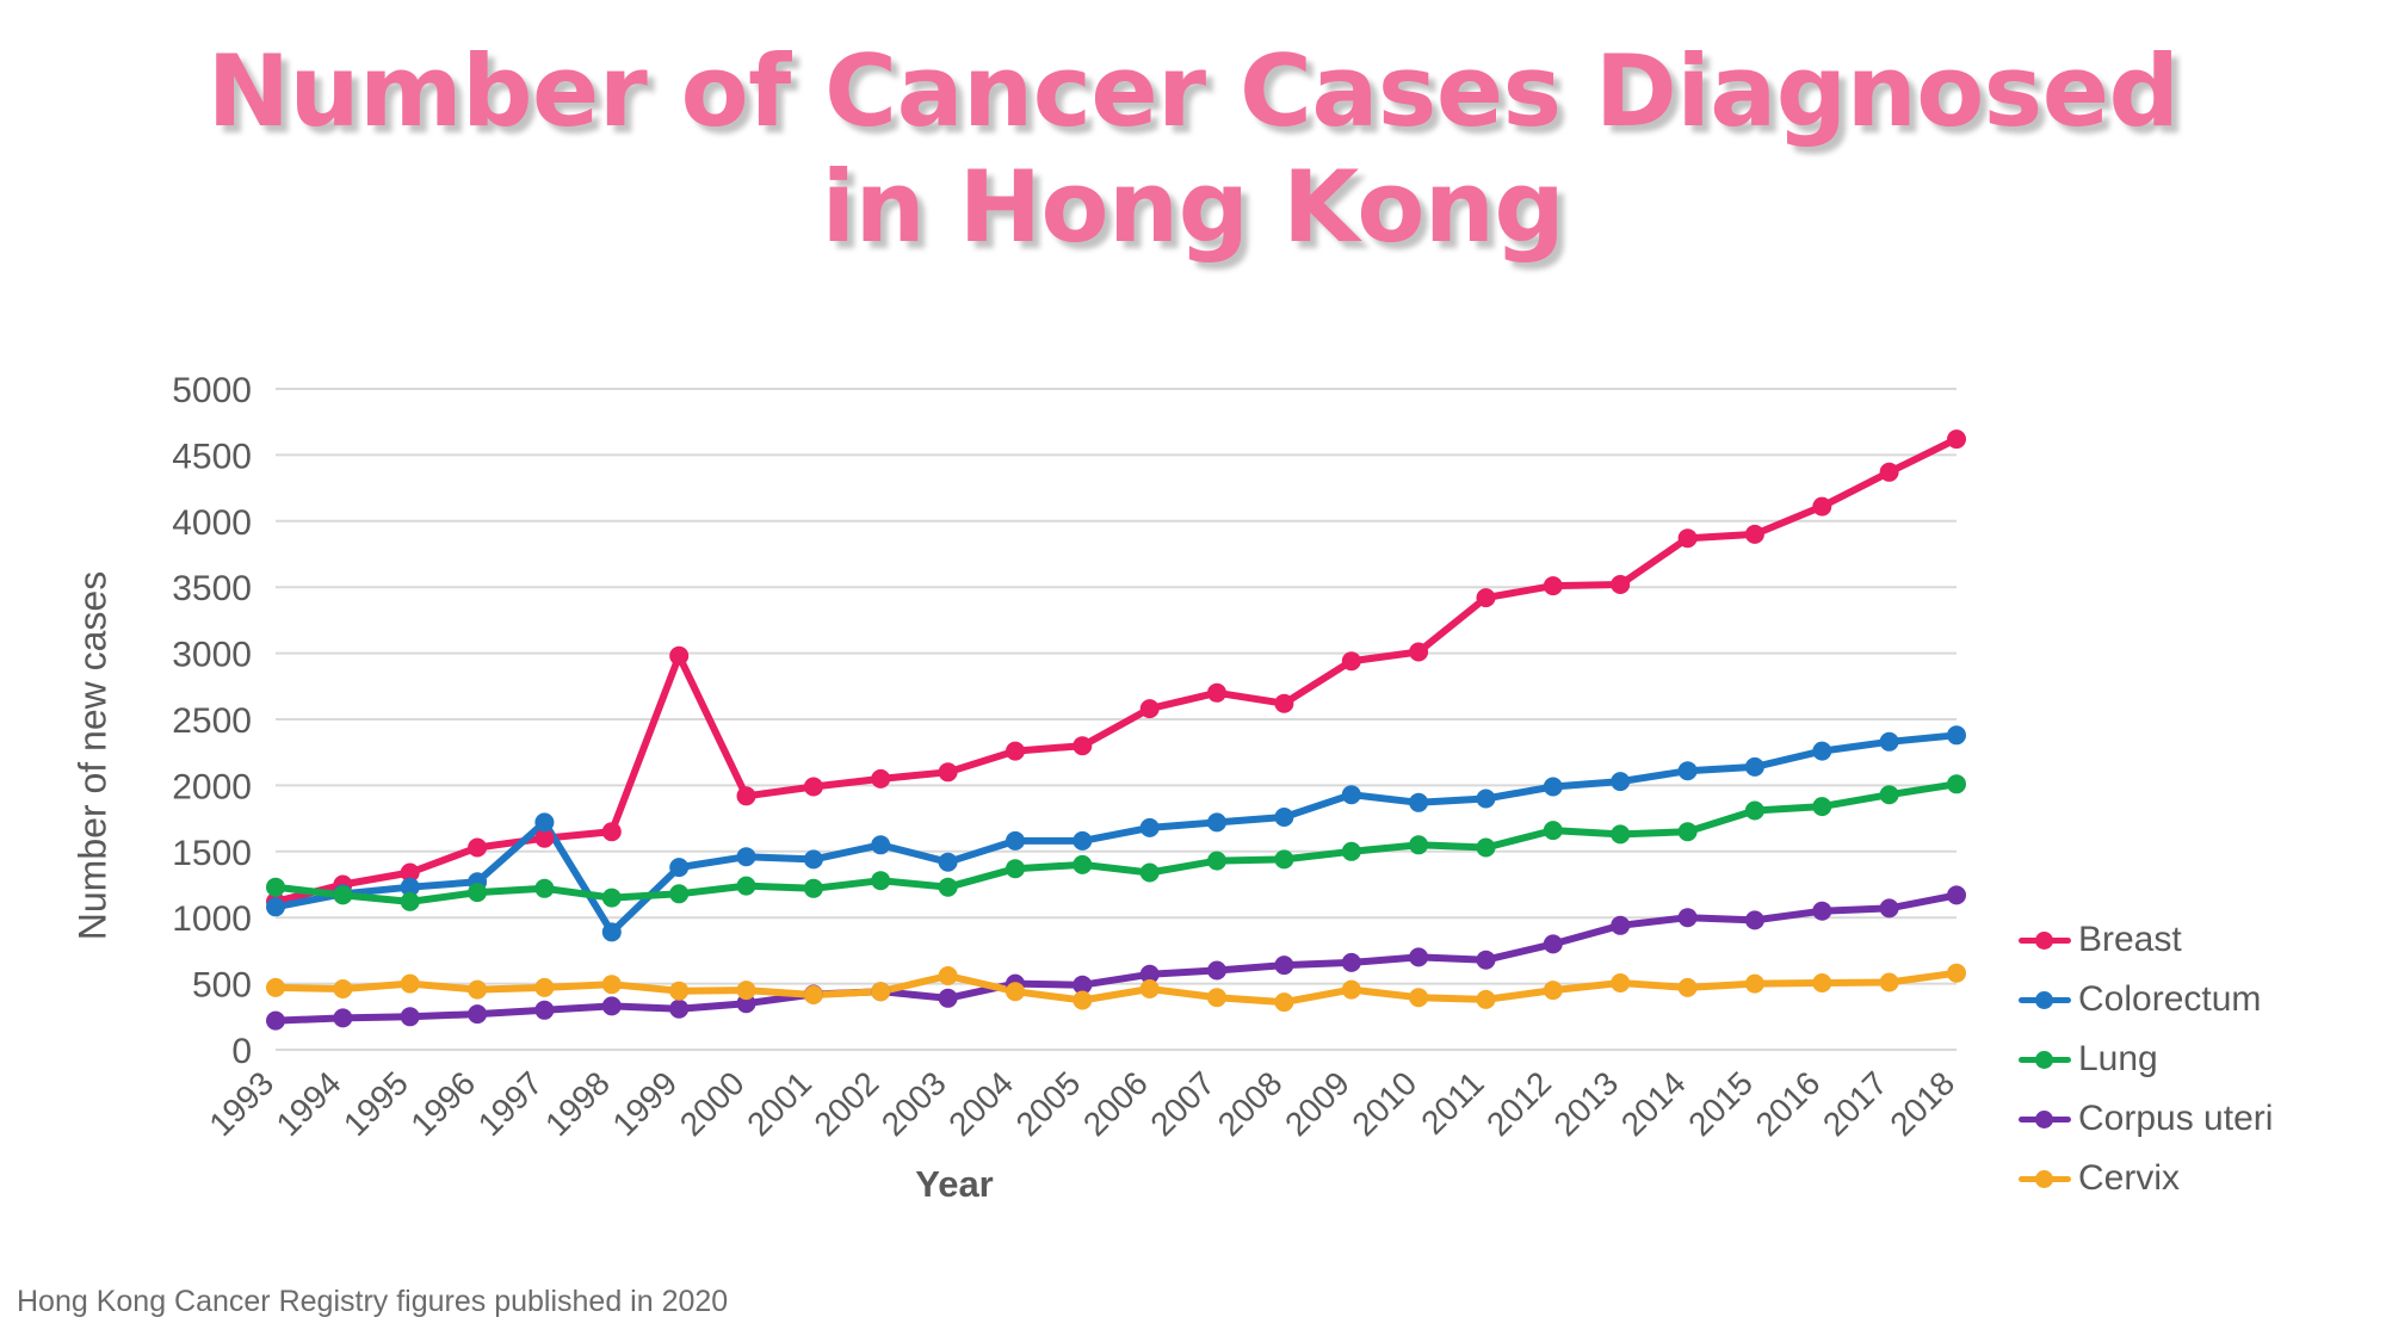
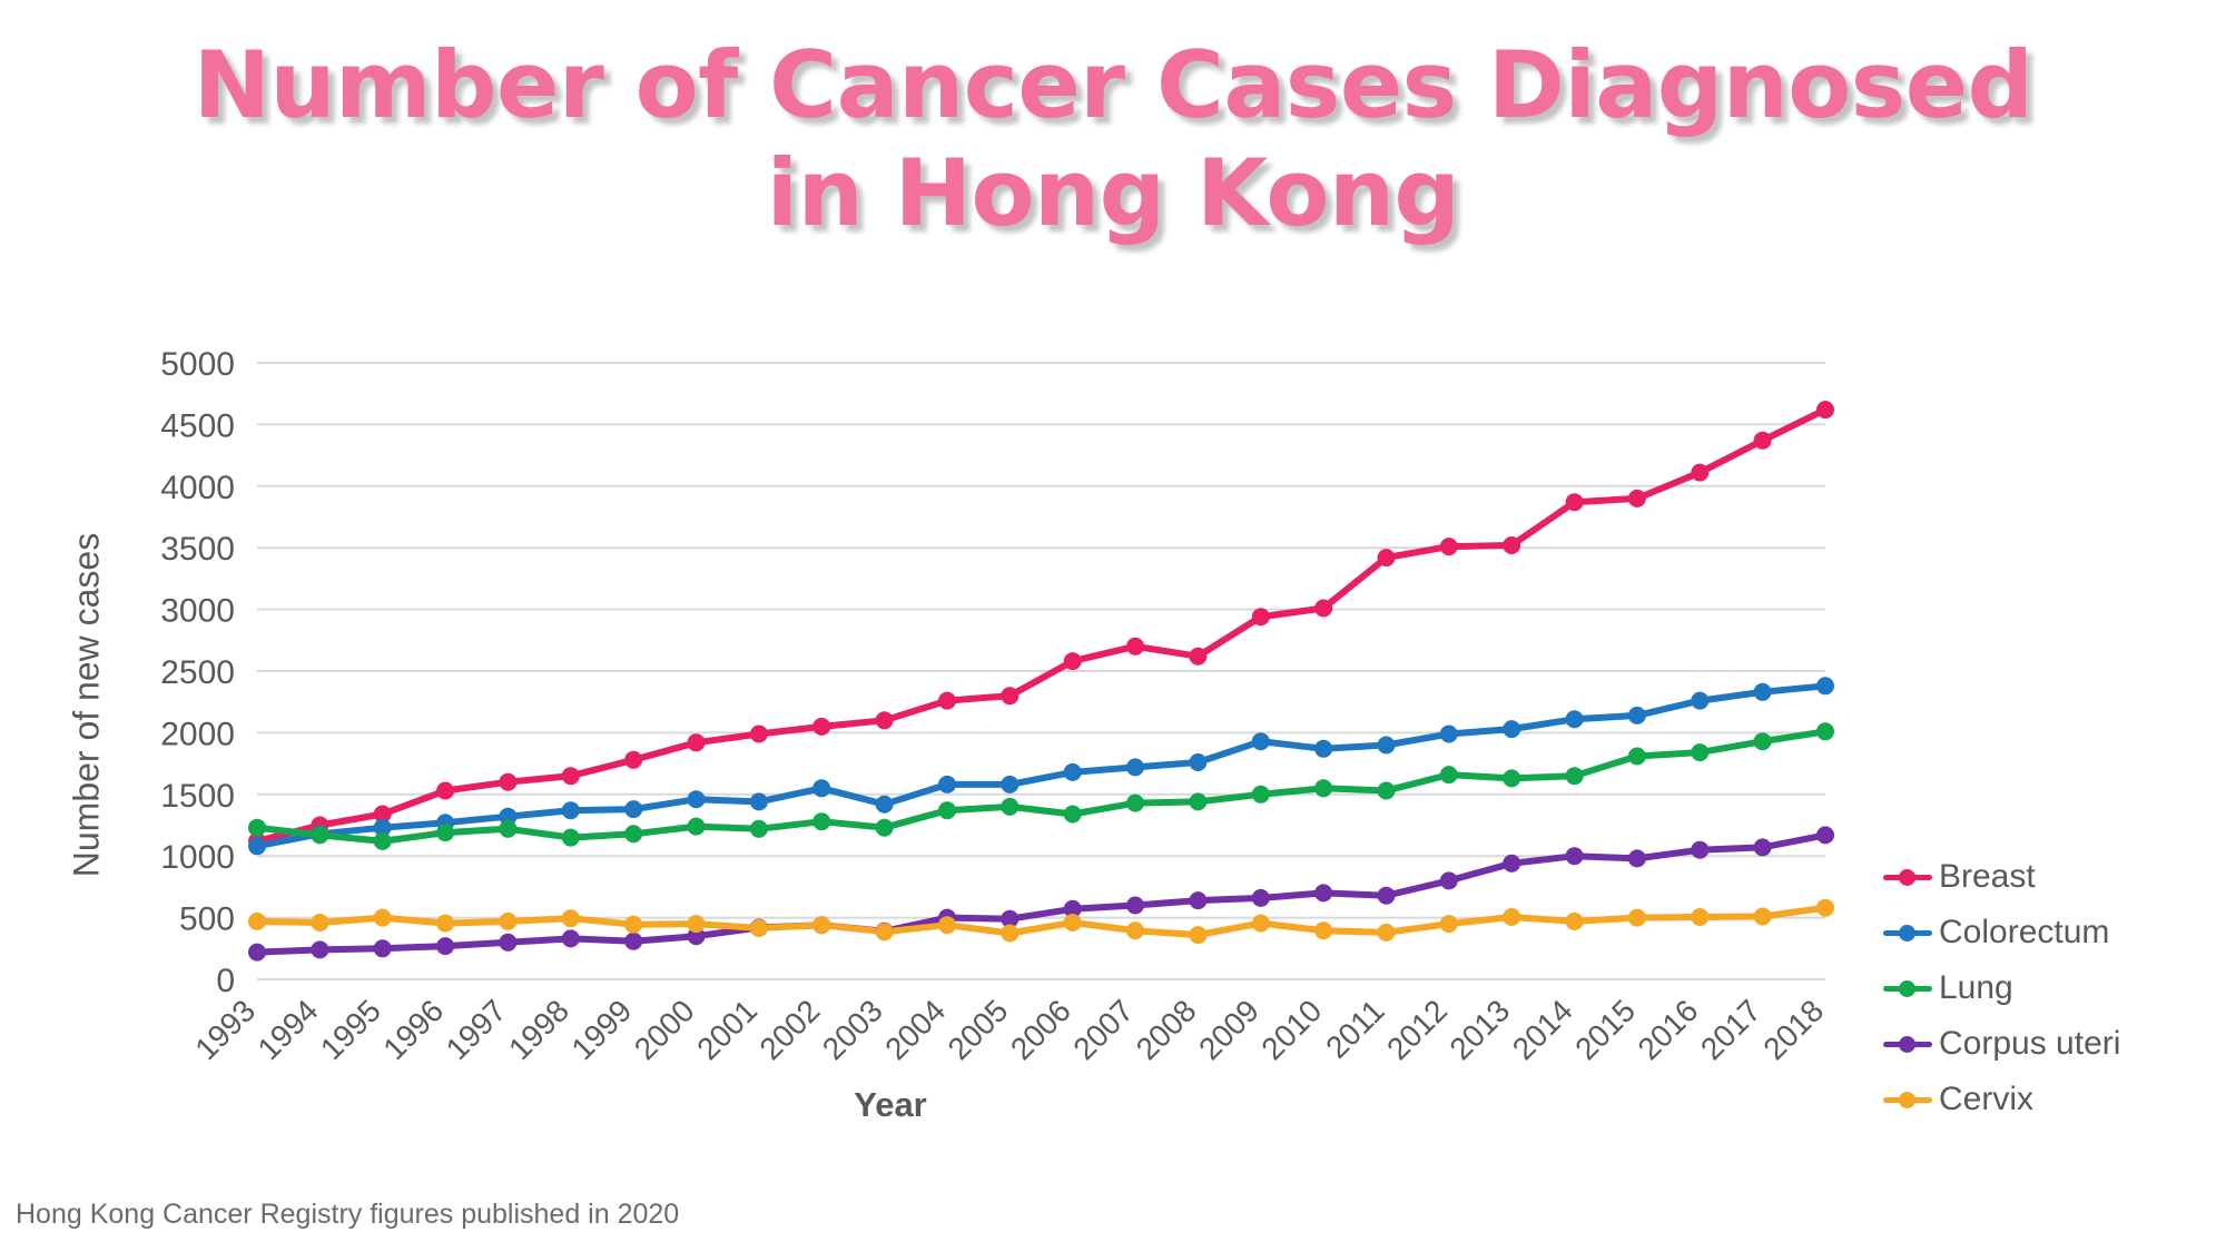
Colorectum/1997: 1720 -> 1320
Colorectum/1998: 890 -> 1370
Breast/1999: 2980 -> 1780
Cervix/2003: 560 -> 380
